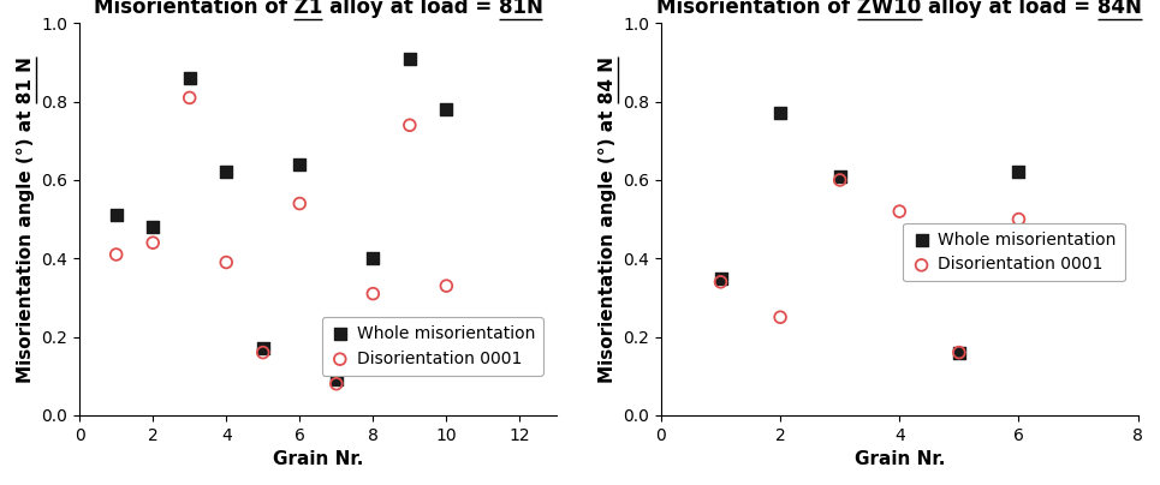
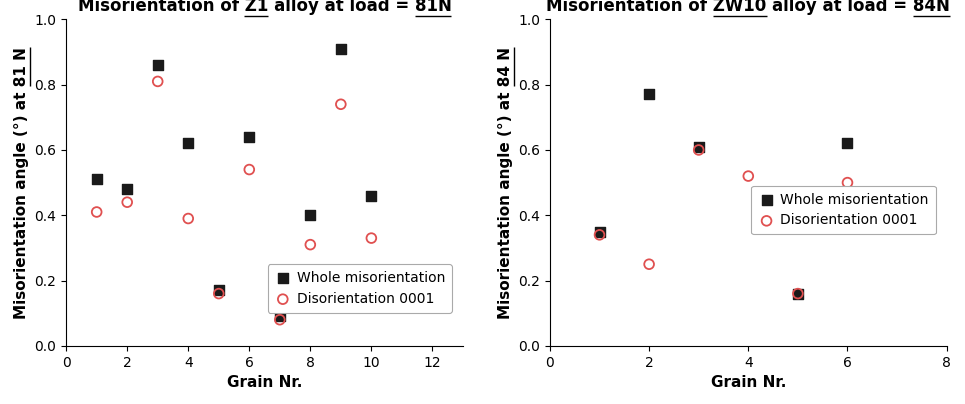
Whole misorientation/10: 0.78 -> 0.46
